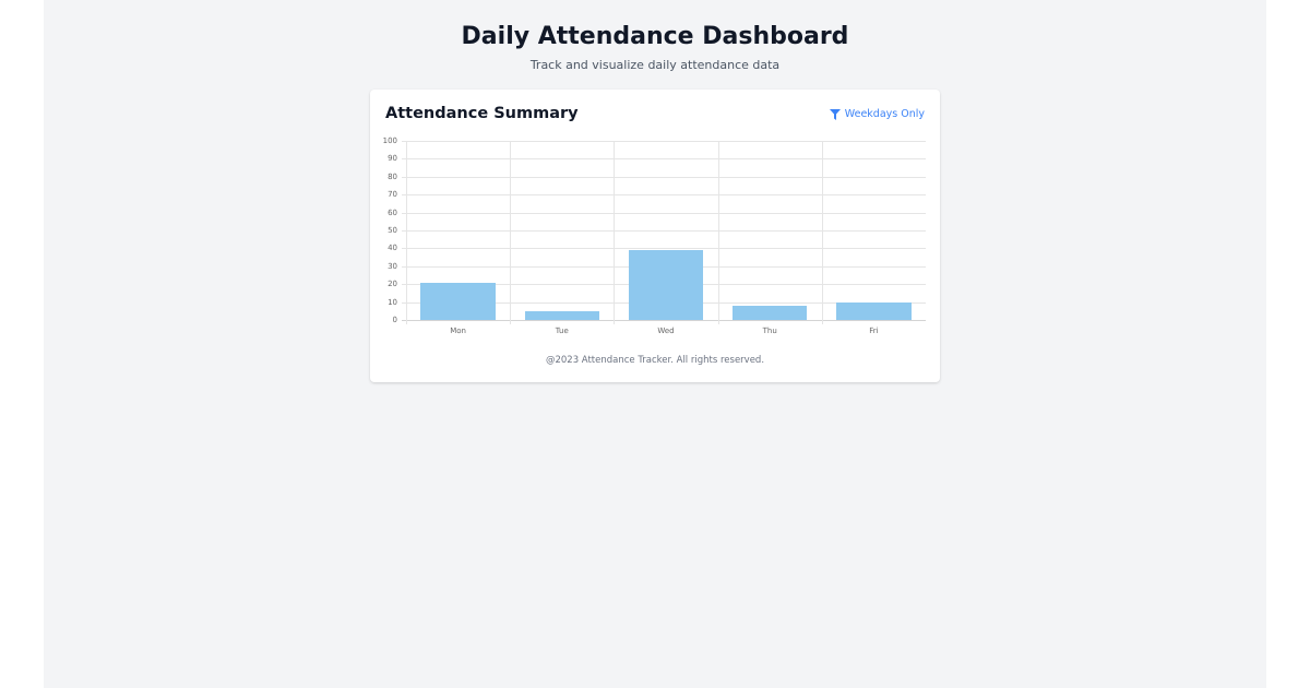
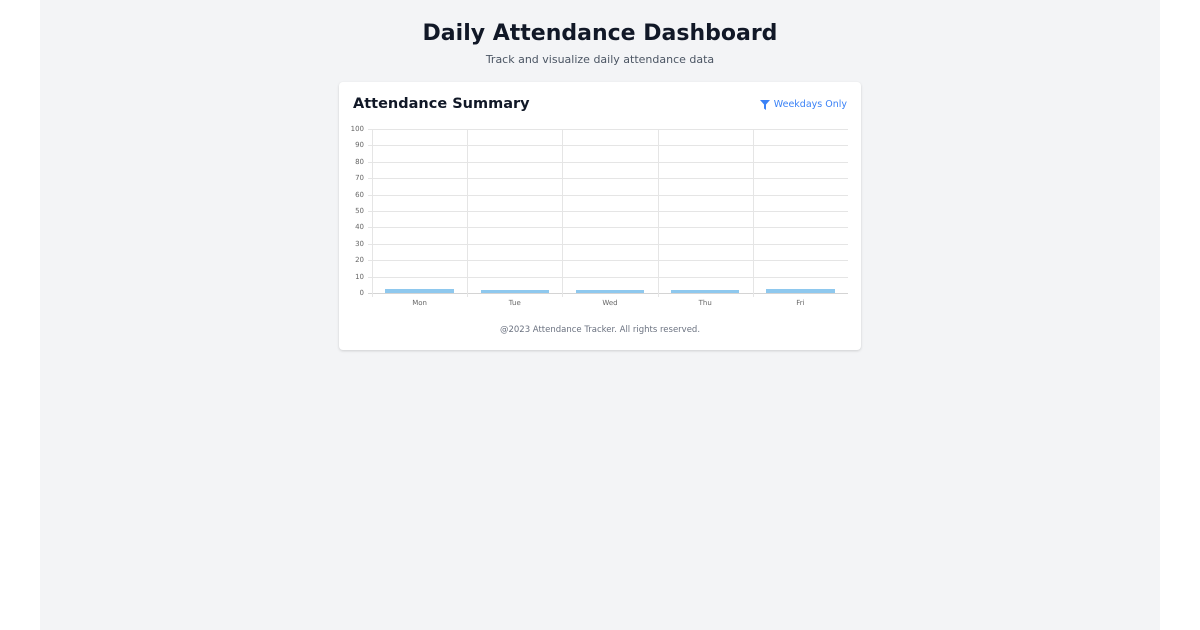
Mon: 21 -> 2
Tue: 5 -> 2
Wed: 39 -> 2
Thu: 8 -> 2
Fri: 10 -> 2
